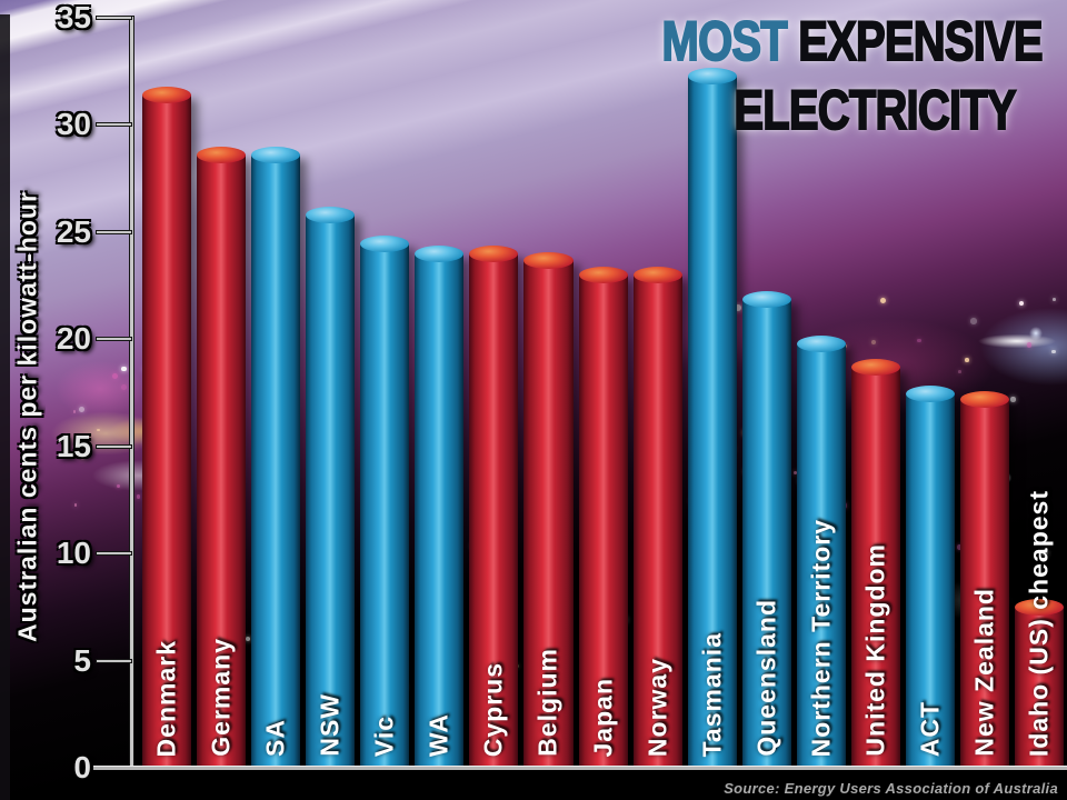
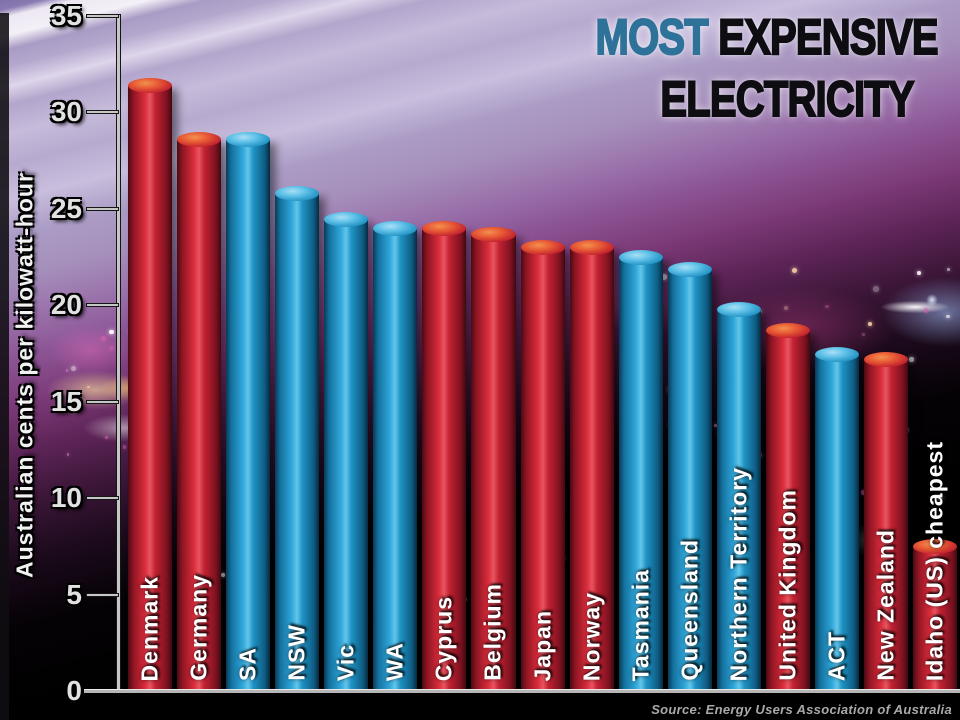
Tasmania: 32.3 -> 22.5
